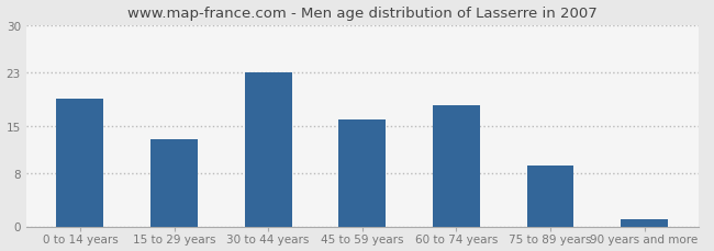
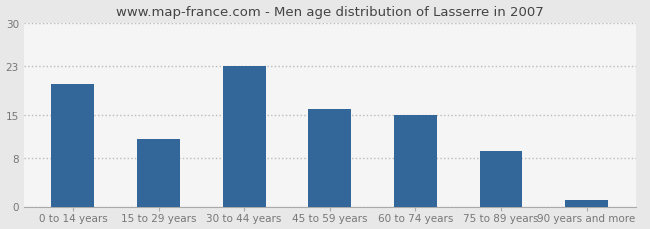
0 to 14 years: 19 -> 20
15 to 29 years: 13 -> 11
60 to 74 years: 18 -> 15
